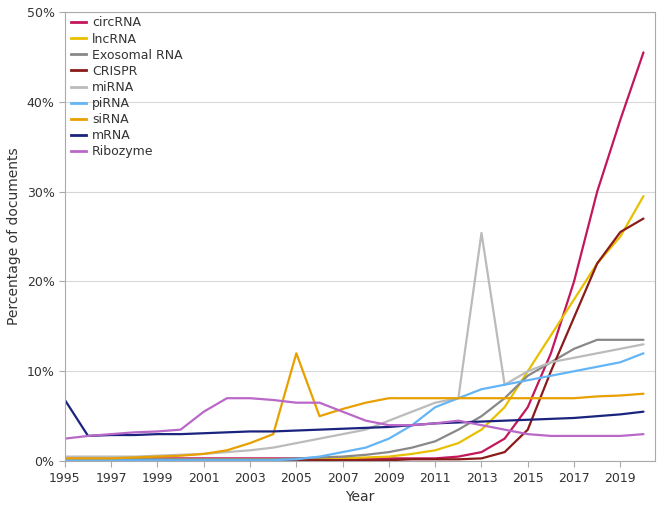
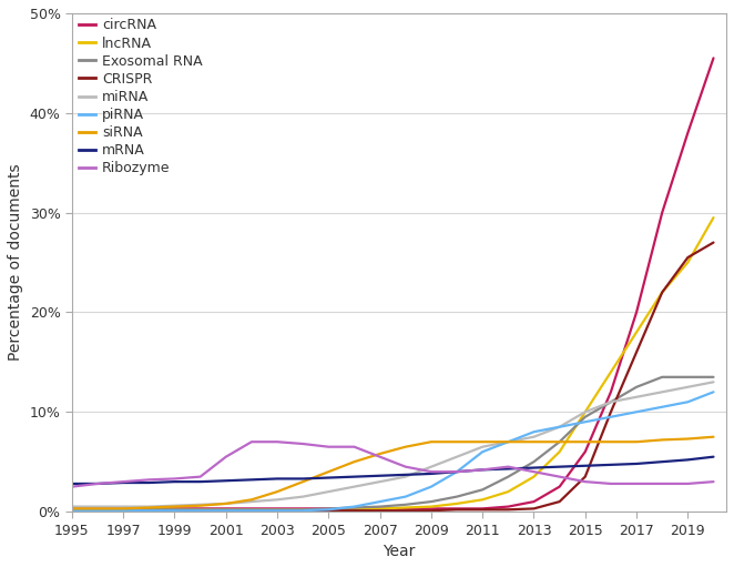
mRNA/1995: 6.8% -> 2.8%
siRNA/2005: 12.0% -> 4.0%
miRNA/2013: 25.4% -> 7.5%
